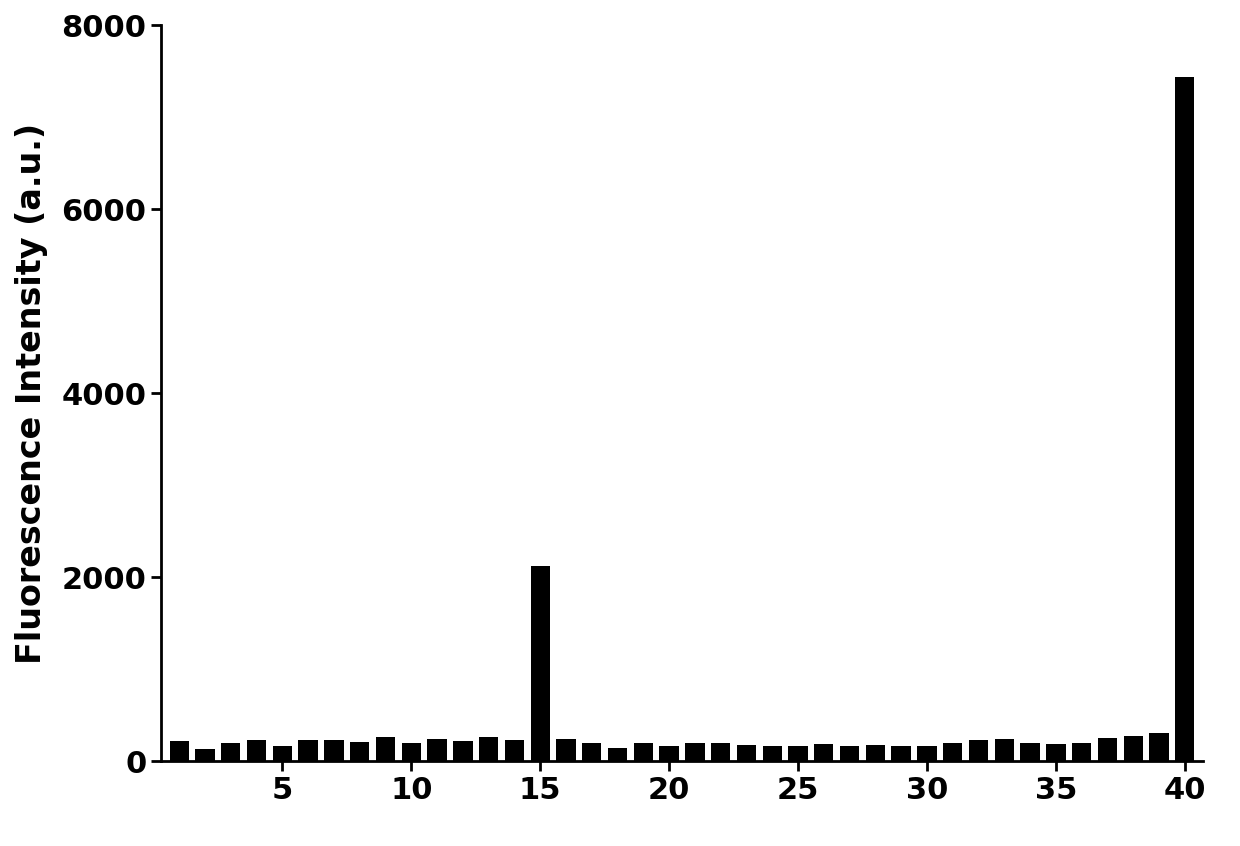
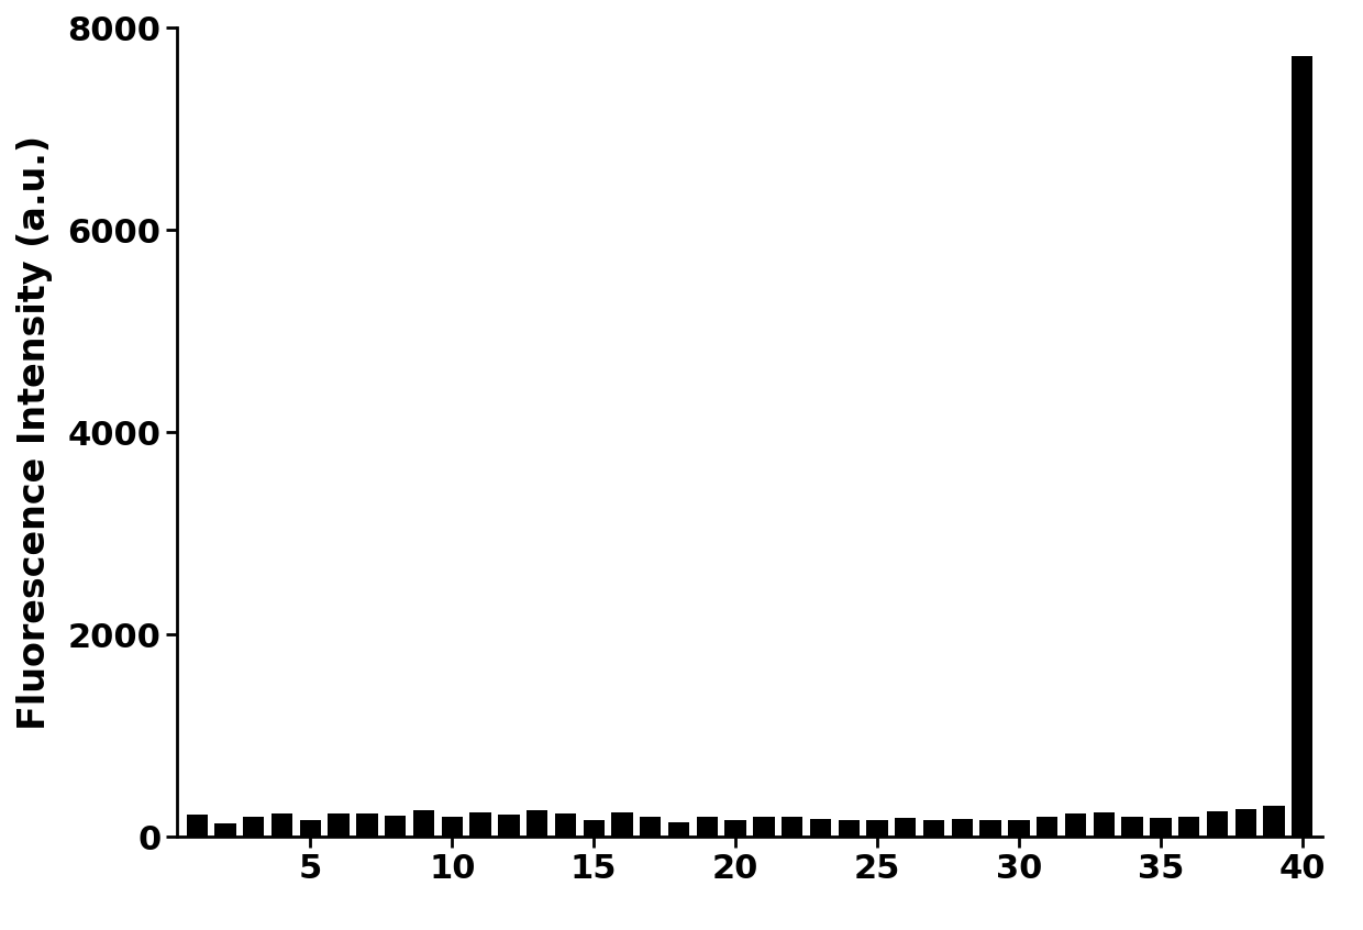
15: 2120 -> 170
40: 7440 -> 7720
